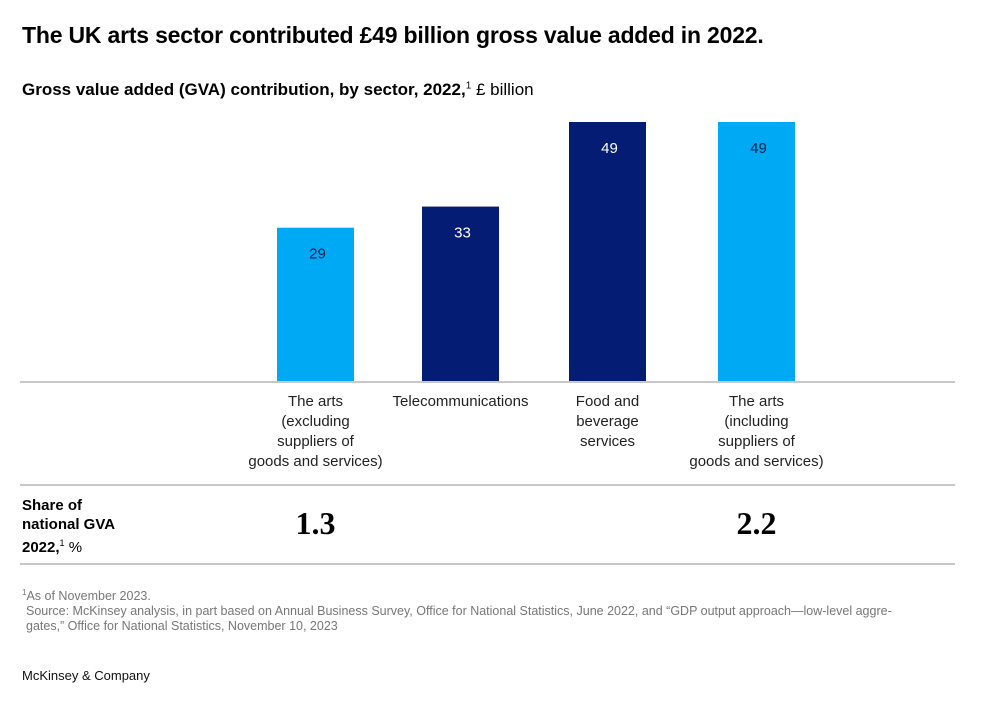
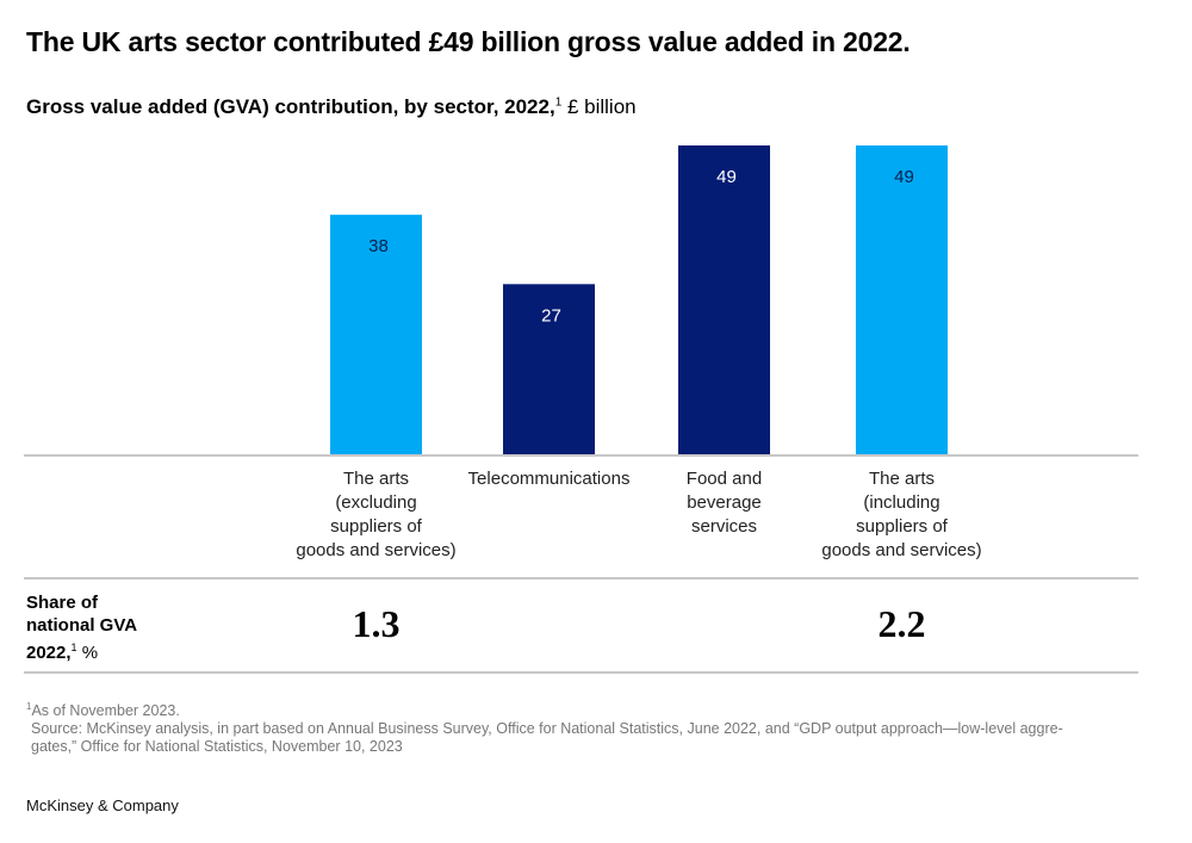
The arts (excluding suppliers of goods and services): 29 -> 38
Telecommunications: 33 -> 27
